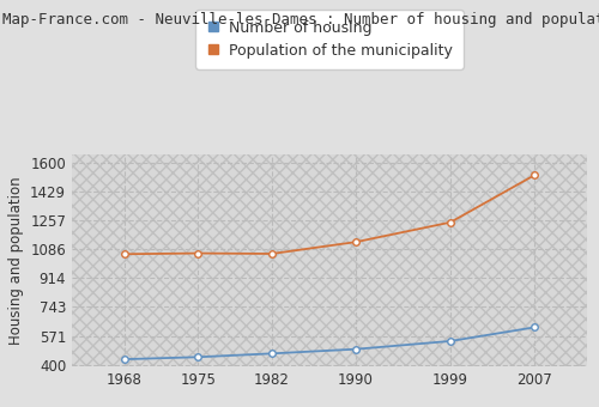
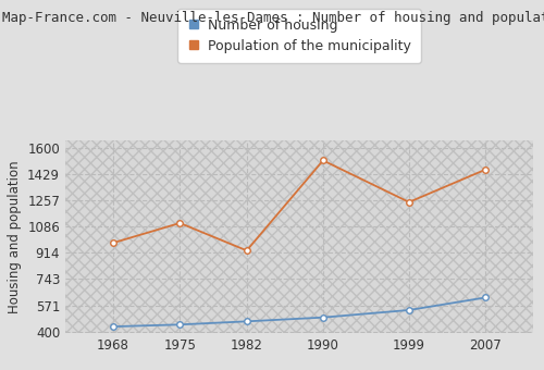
Population of the municipality/1968: 1060 -> 980
Population of the municipality/1975: 1060 -> 1110
Population of the municipality/1982: 1060 -> 930
Population of the municipality/1990: 1130 -> 1520
Population of the municipality/2007: 1530 -> 1460
